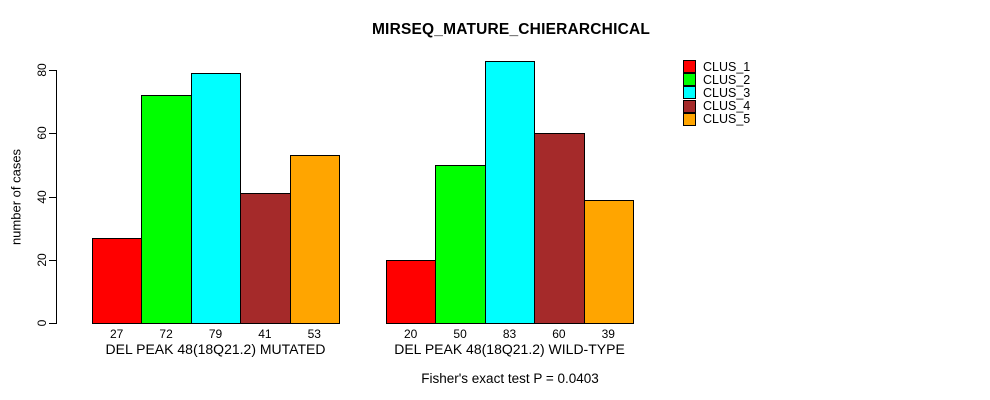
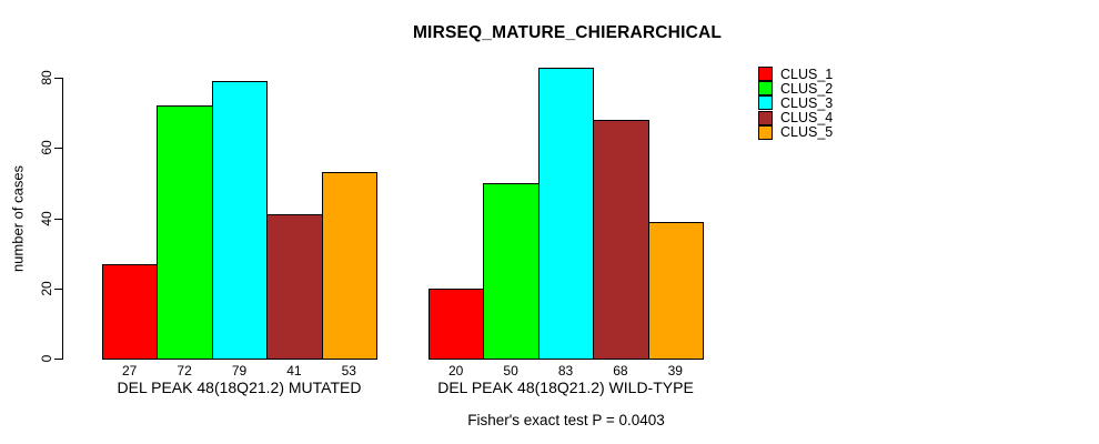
CLUS_4/DEL PEAK 48(18Q21.2) WILD-TYPE: 60 -> 68
